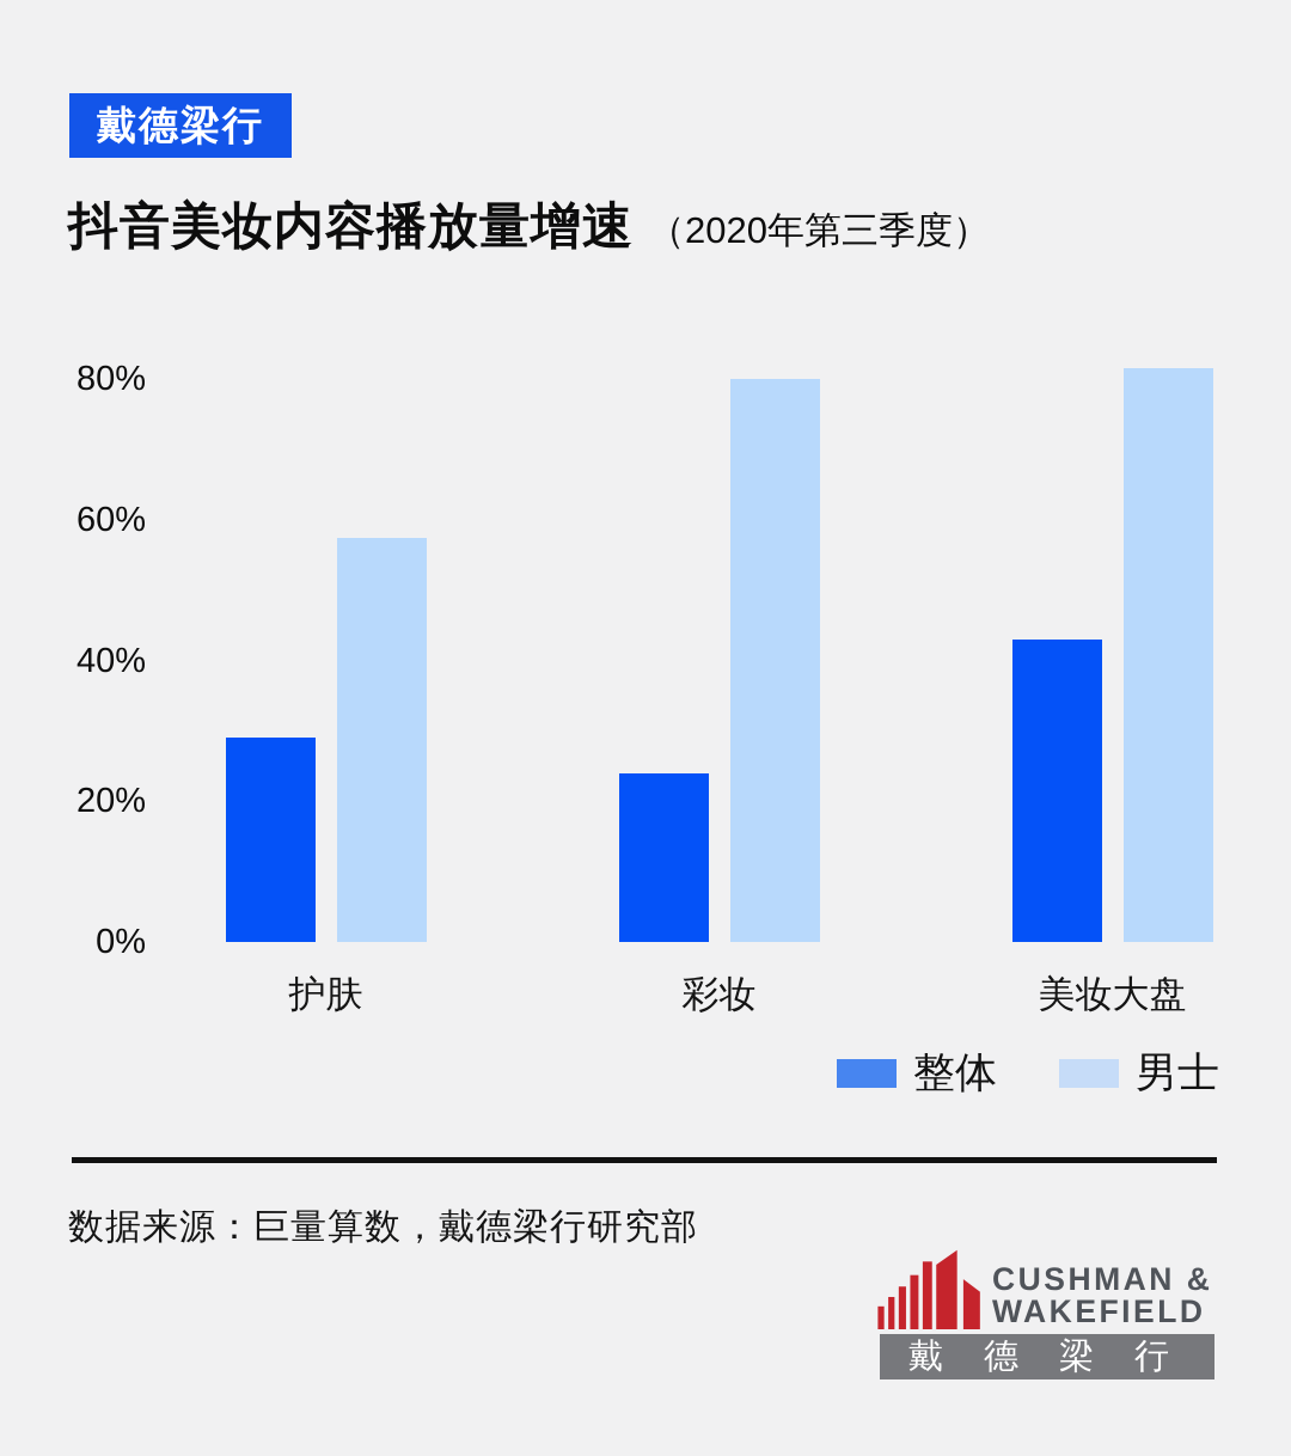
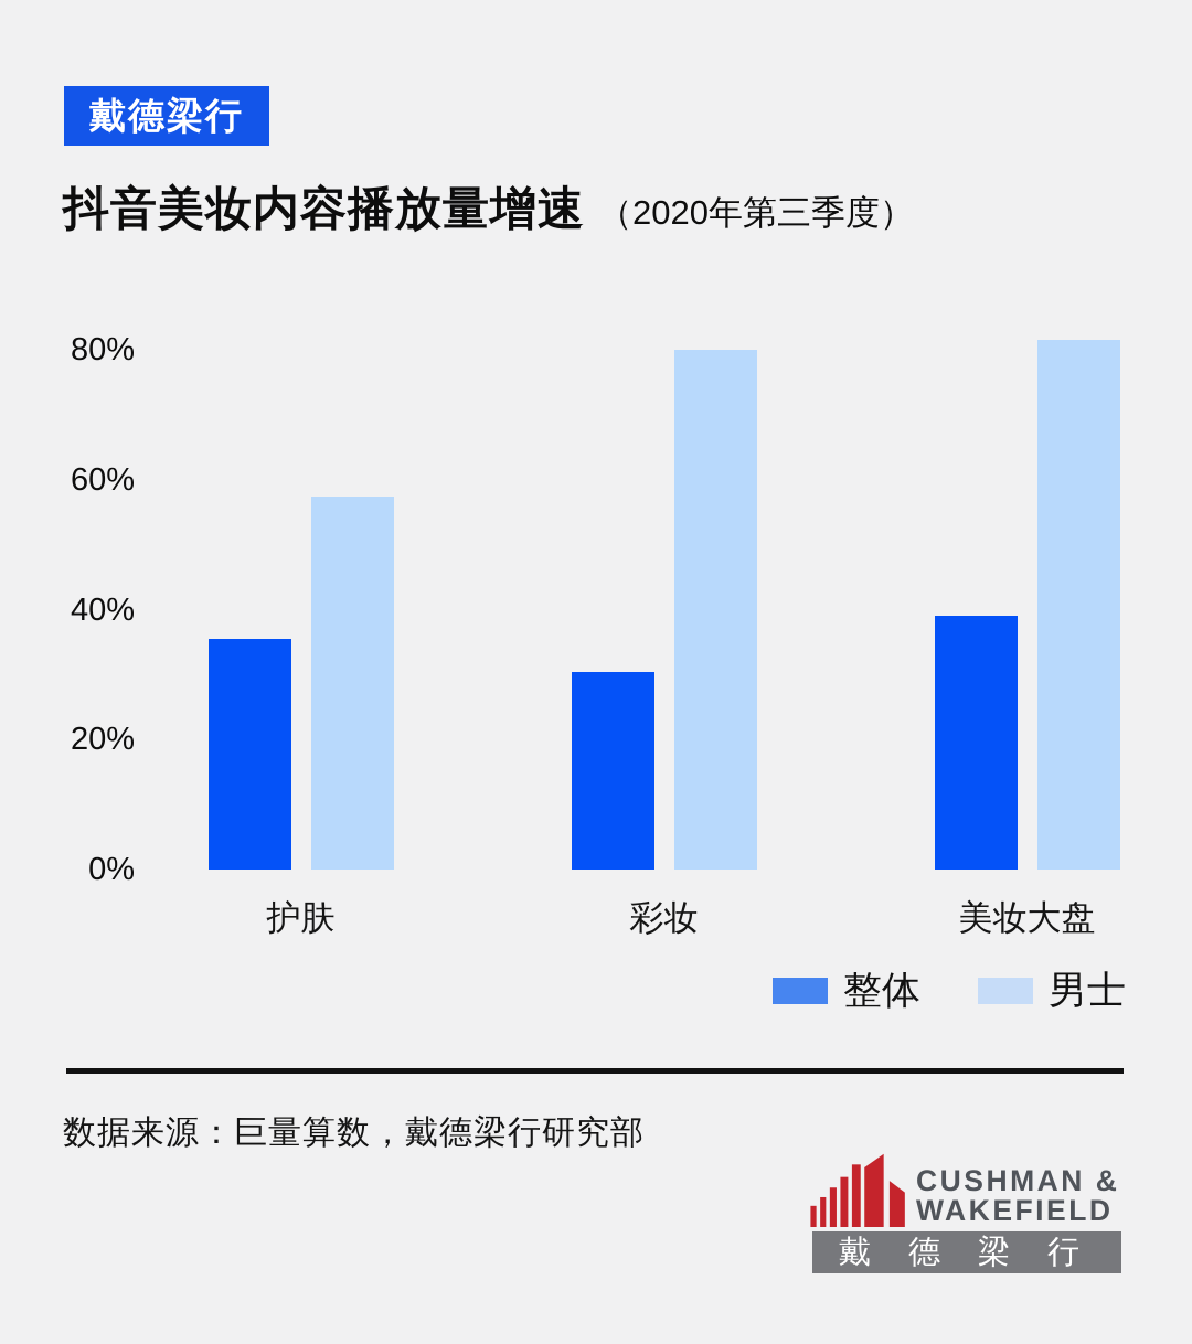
整体/护肤: 29% -> 36%
整体/彩妆: 24% -> 30%
整体/美妆大盘: 43% -> 39%
